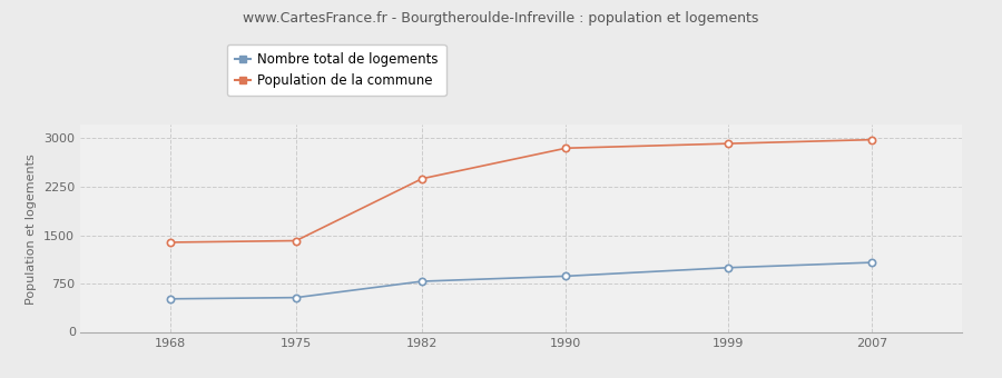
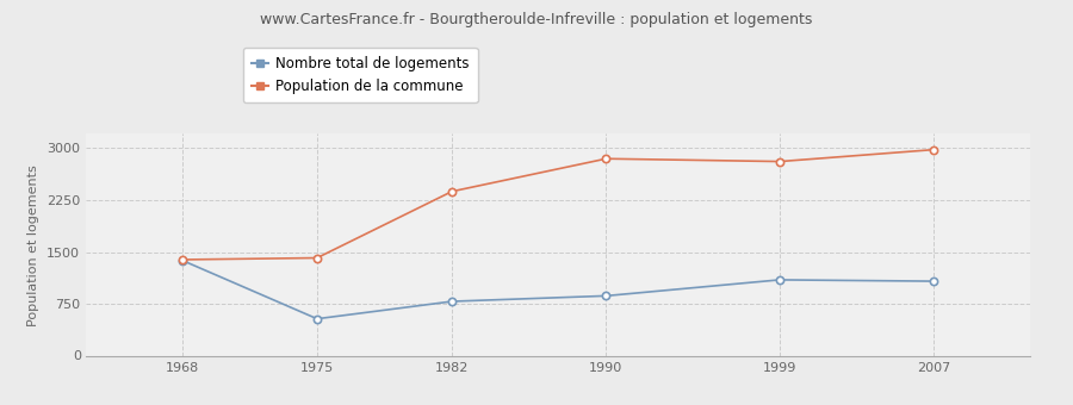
Nombre total de logements/1968: 520 -> 1380
Nombre total de logements/1999: 1000 -> 1100
Population de la commune/1999: 2910 -> 2800
